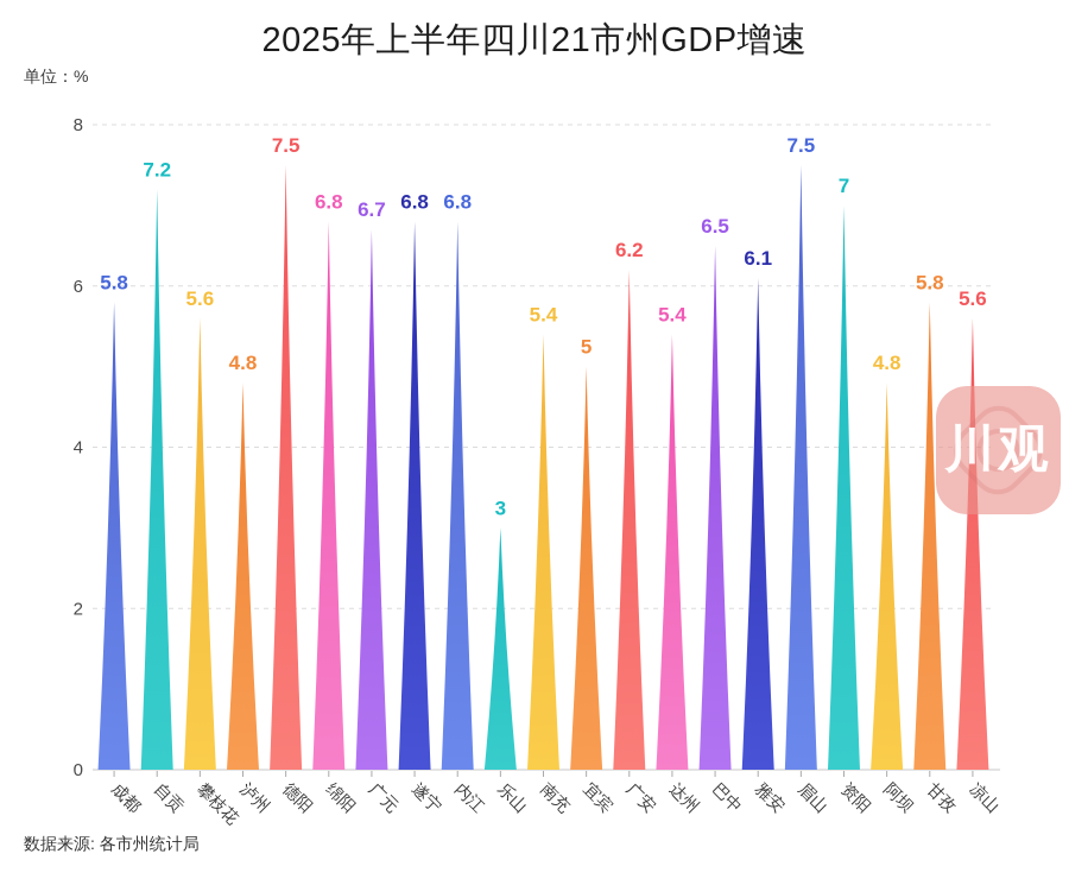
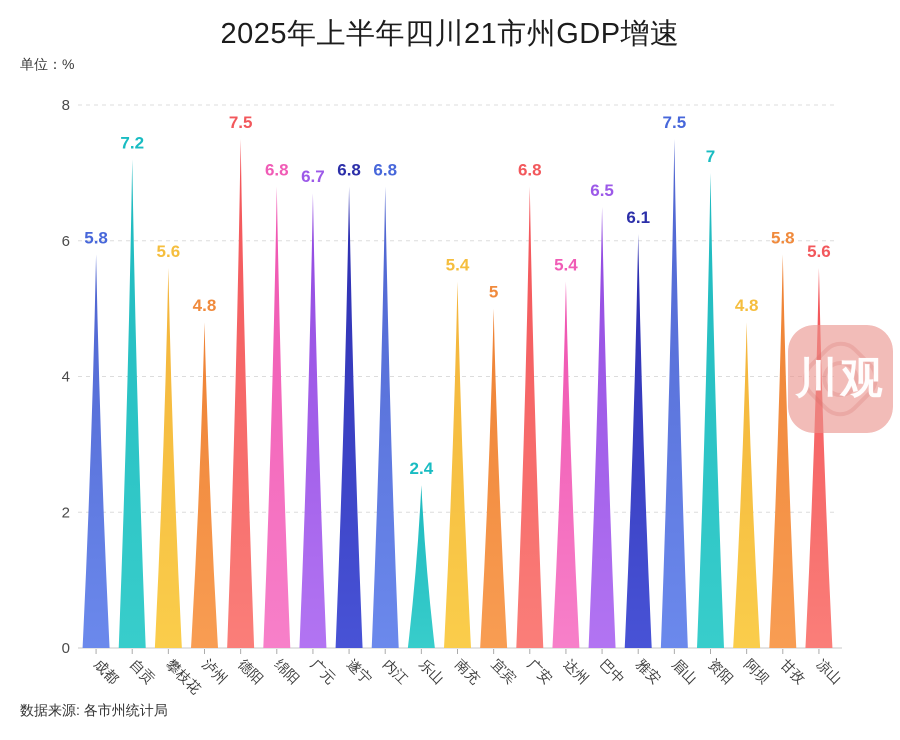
乐山: 3 -> 2.4
广安: 6.2 -> 6.8
